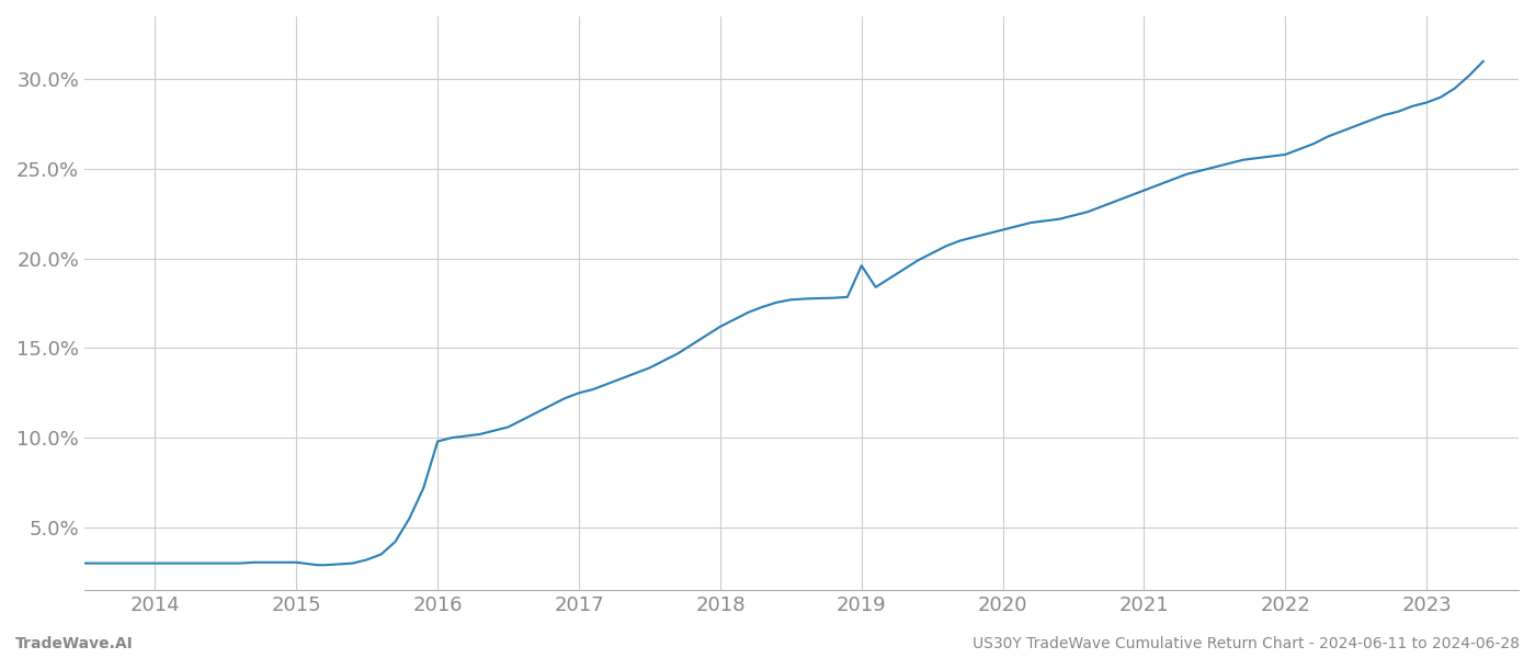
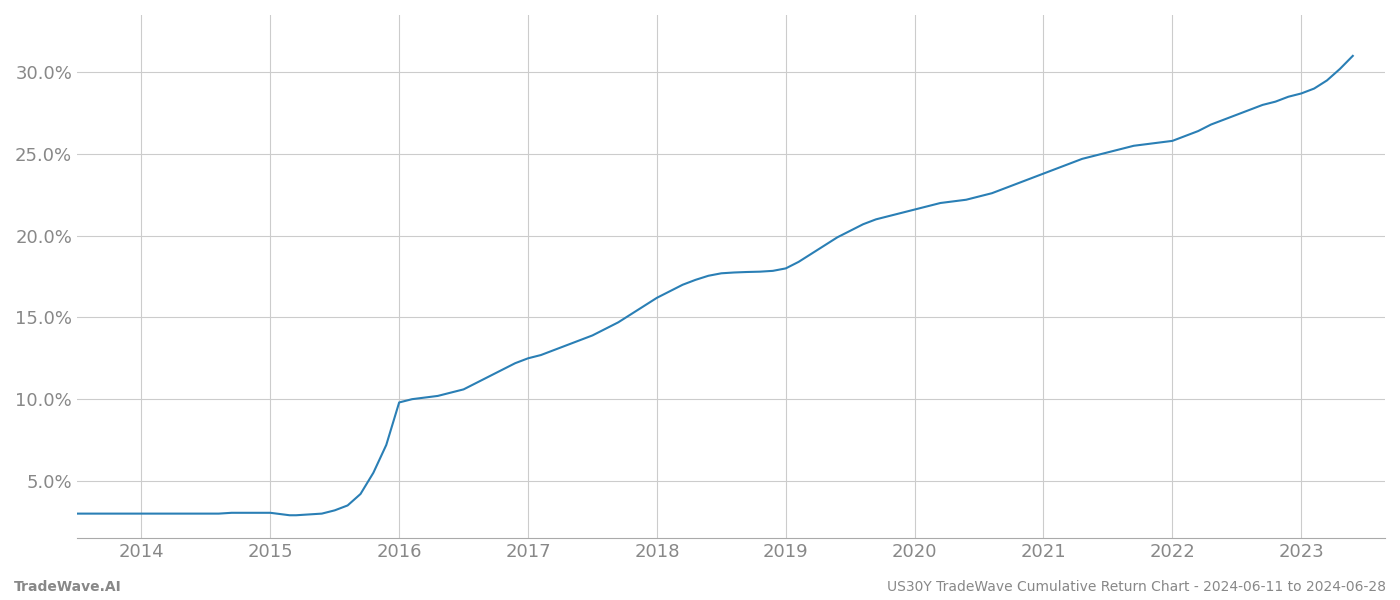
2019: 19.6% -> 18.0%
